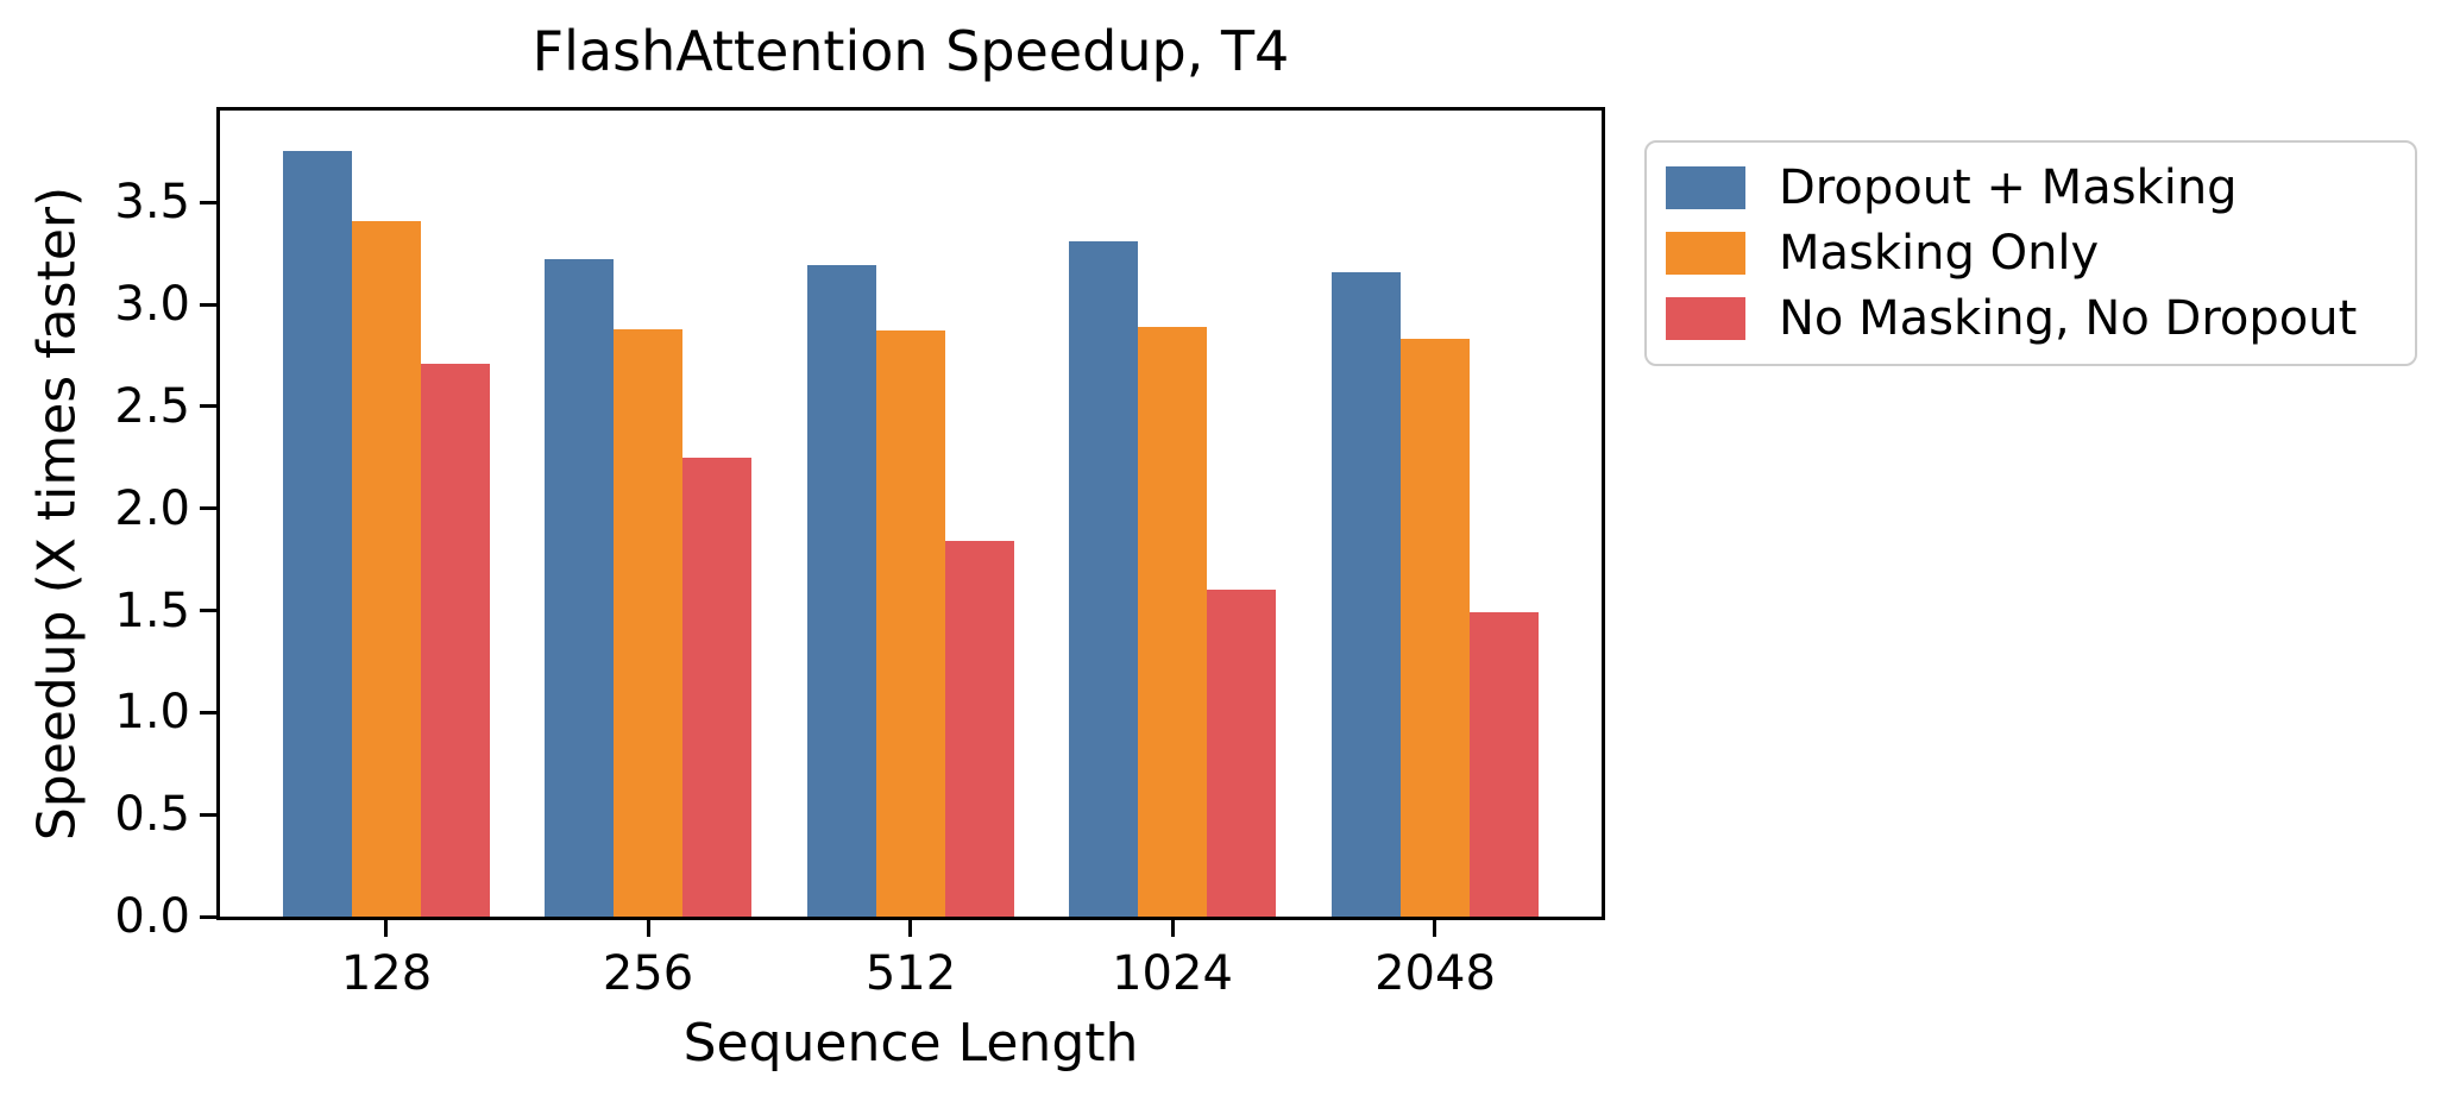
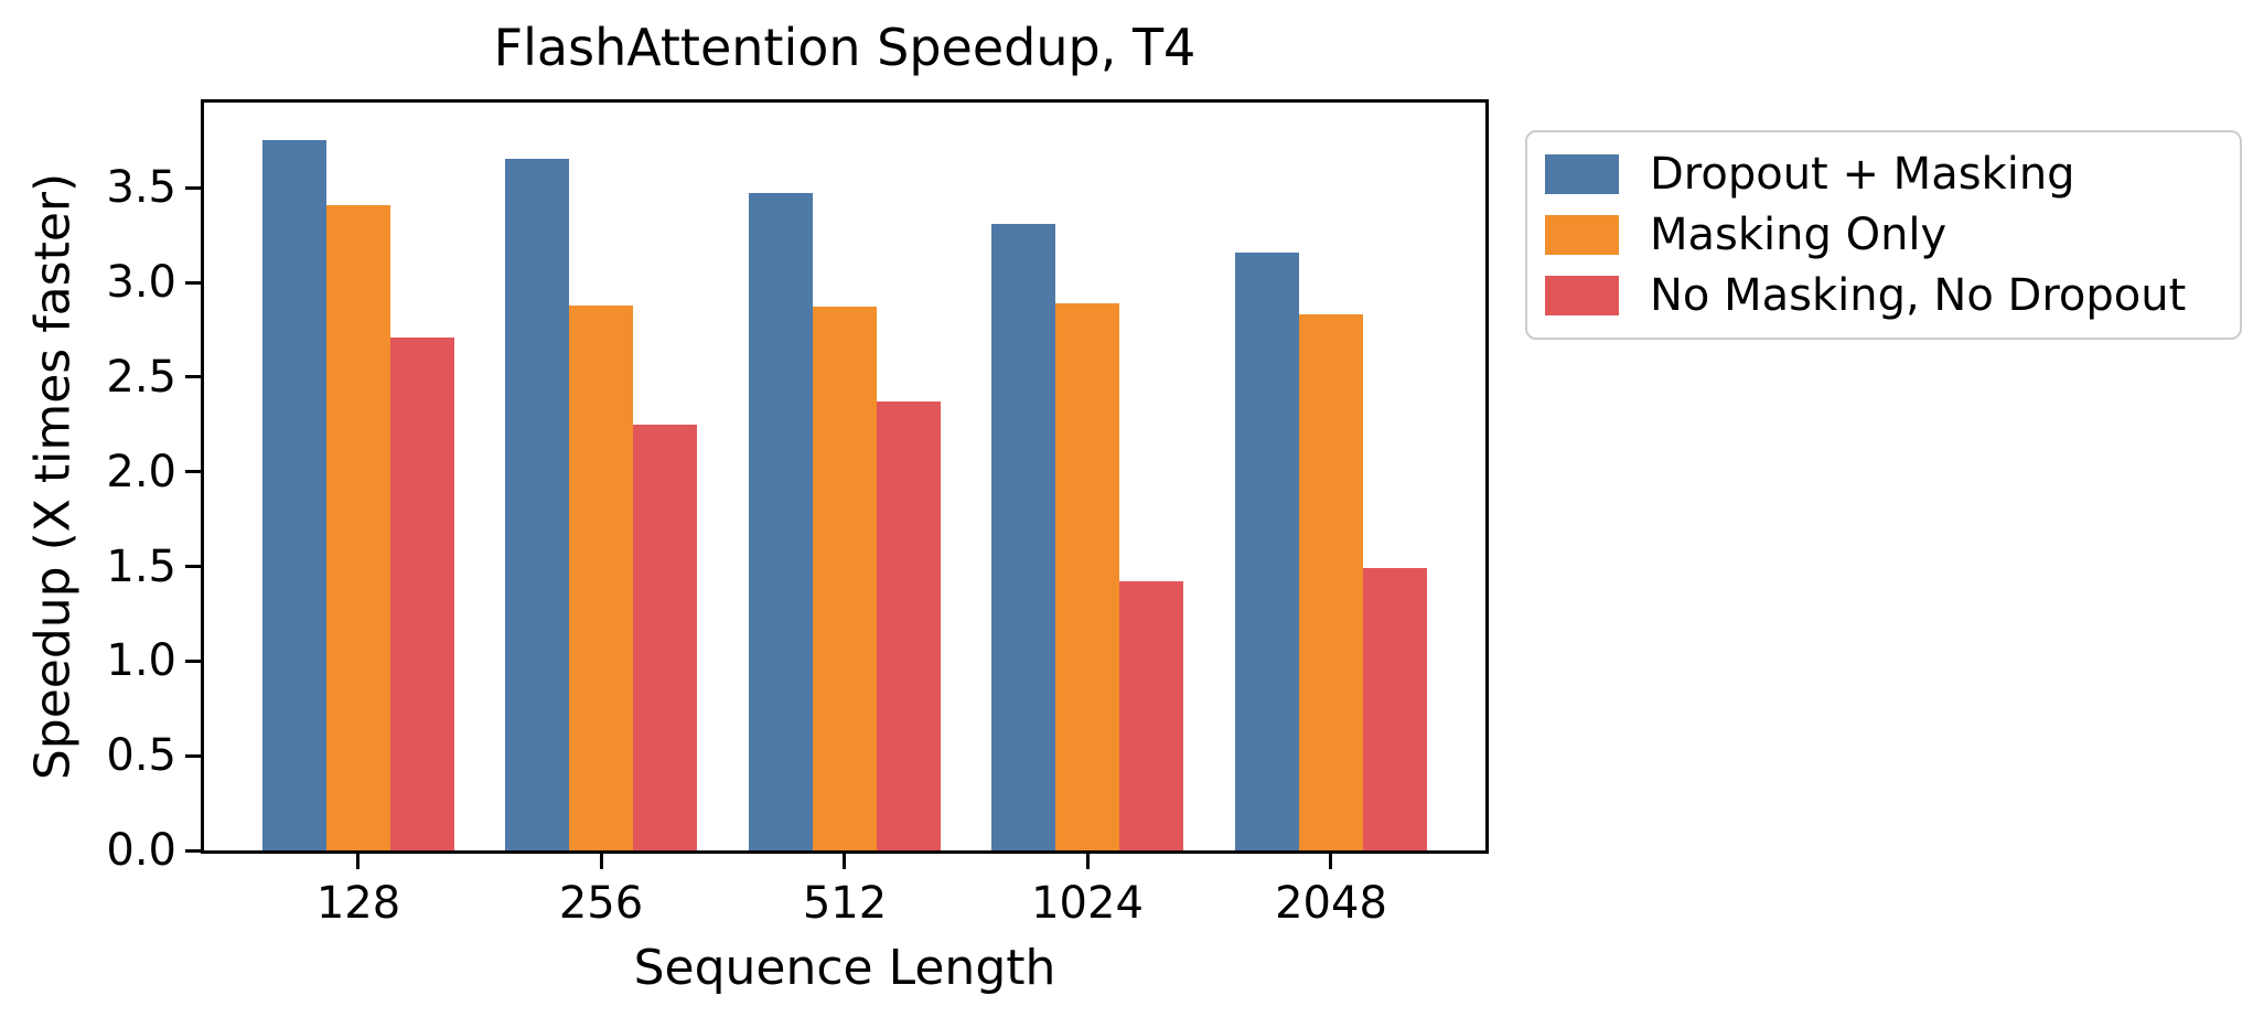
Dropout + Masking/256: 3.22 -> 3.65
Dropout + Masking/512: 3.19 -> 3.47
No Masking, No Dropout/512: 1.84 -> 2.37
No Masking, No Dropout/1024: 1.60 -> 1.42
